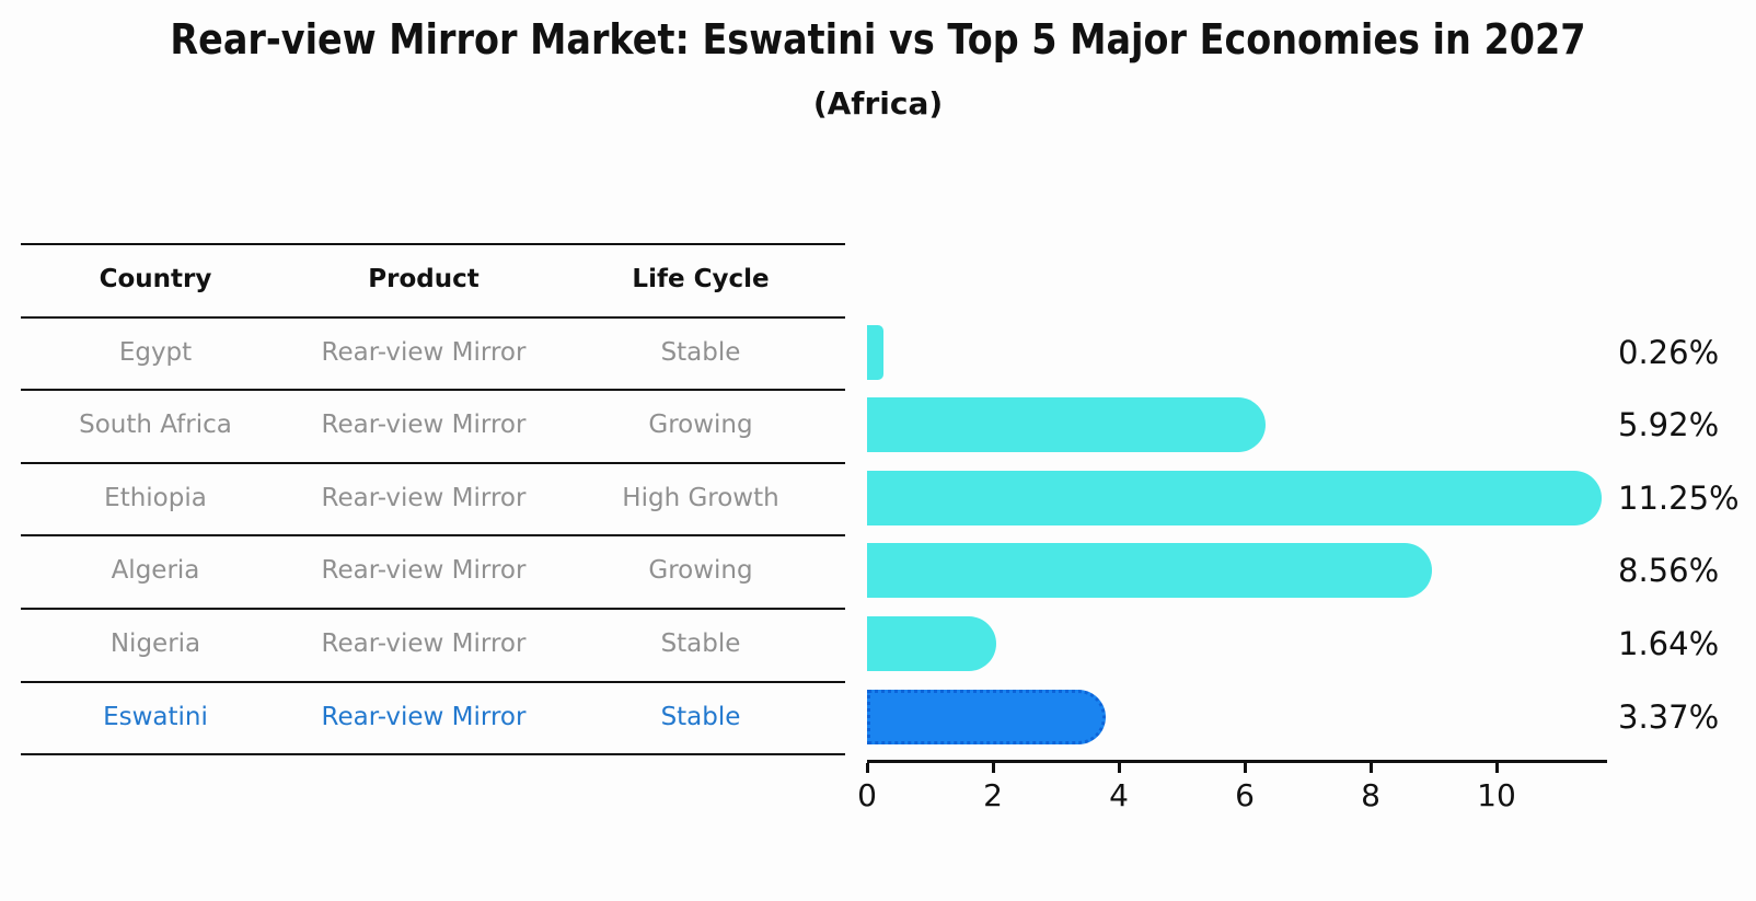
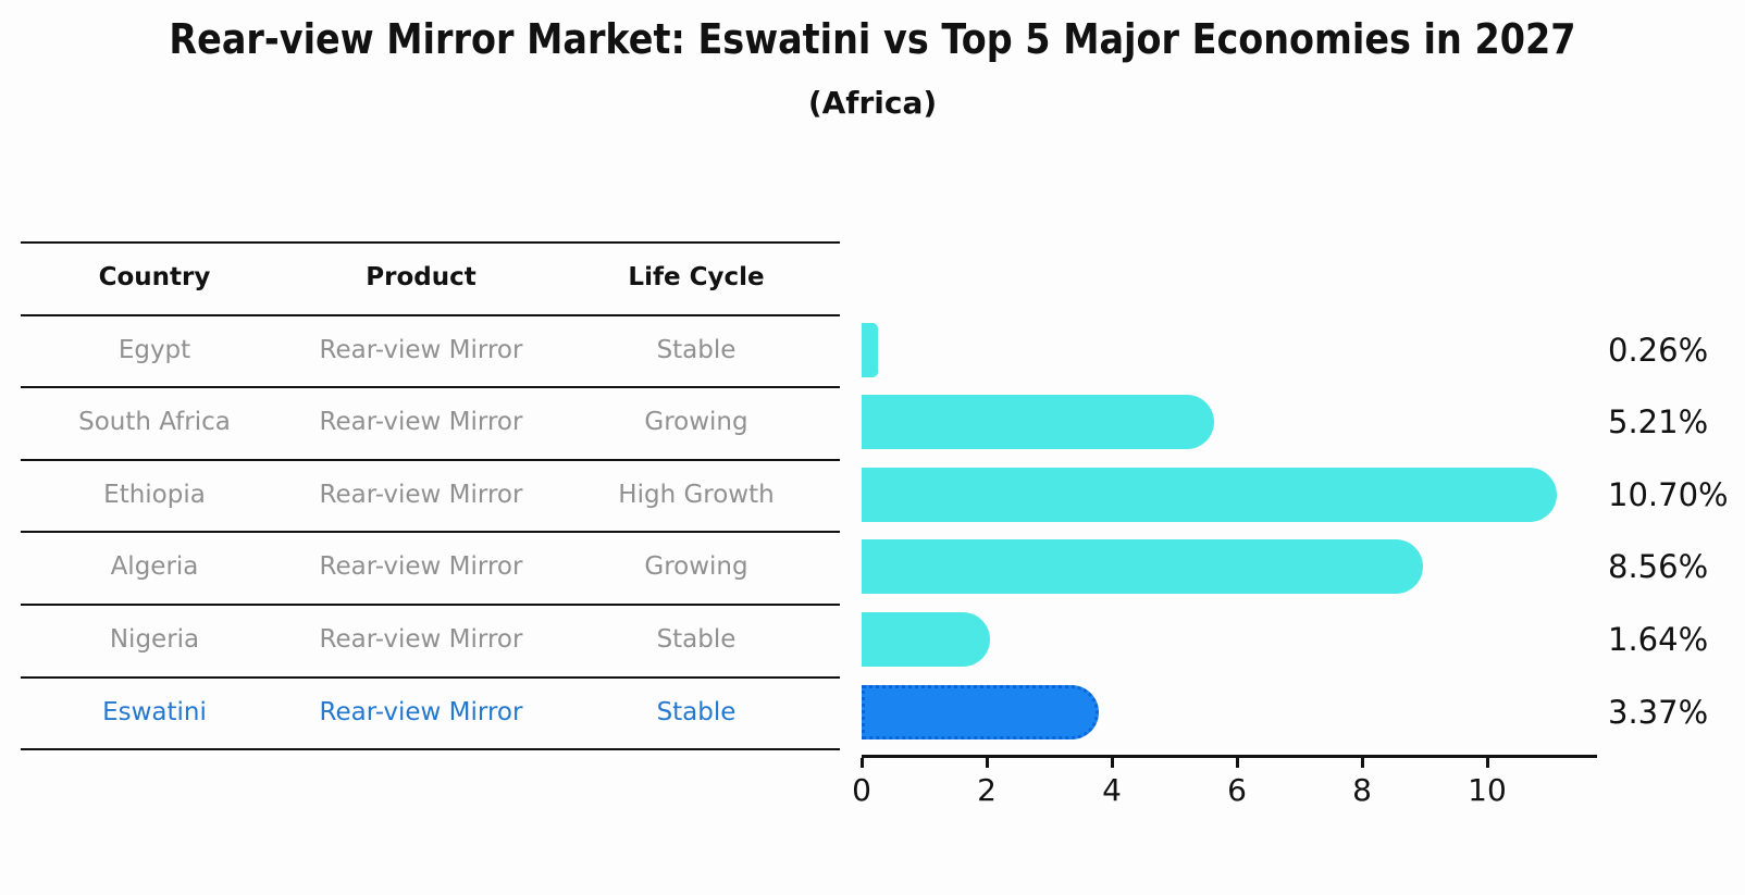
South Africa: 5.92% -> 5.21%
Ethiopia: 11.25% -> 10.70%
